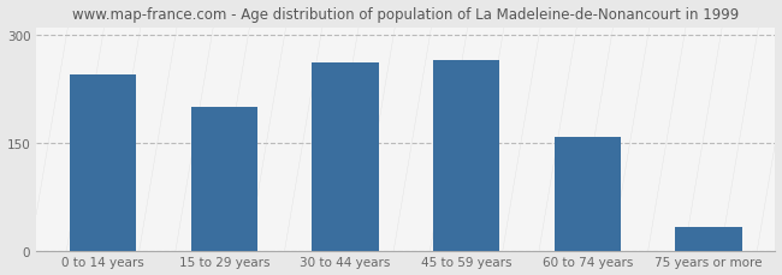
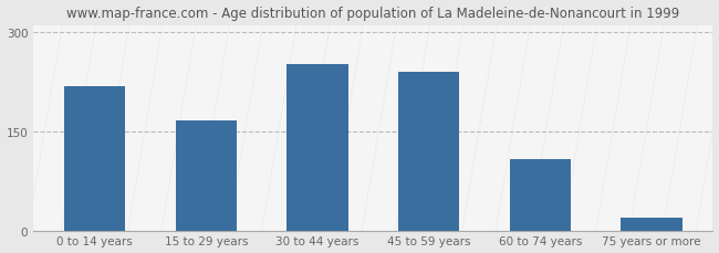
0 to 14 years: 245 -> 218
15 to 29 years: 200 -> 166
30 to 44 years: 262 -> 252
45 to 59 years: 265 -> 240
60 to 74 years: 158 -> 108
75 years or more: 32 -> 20
